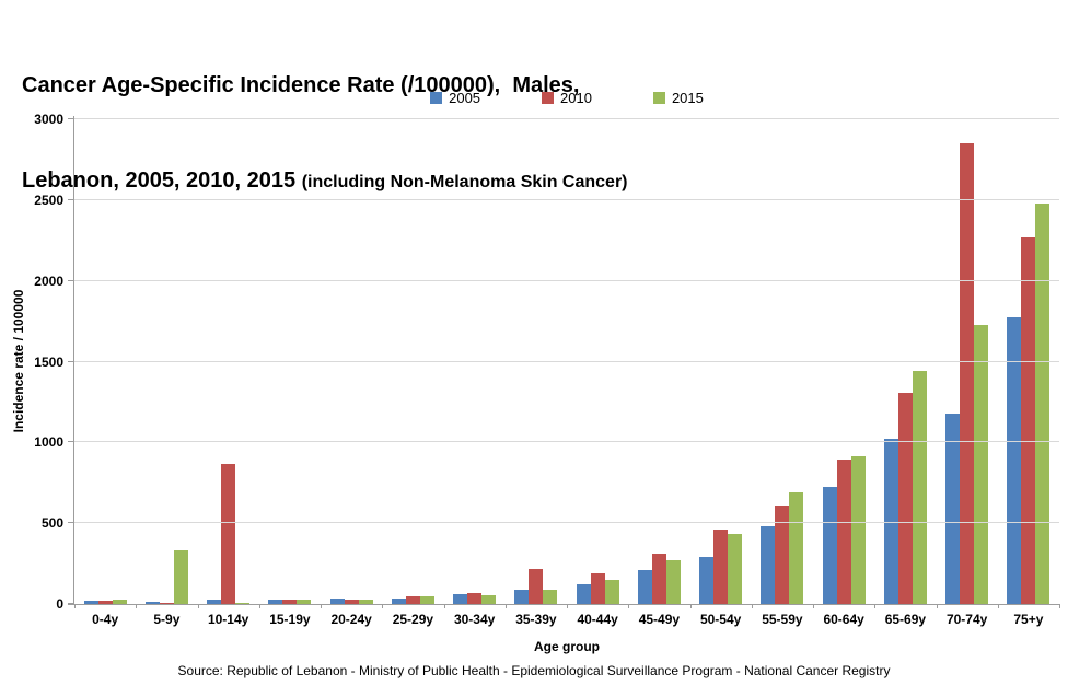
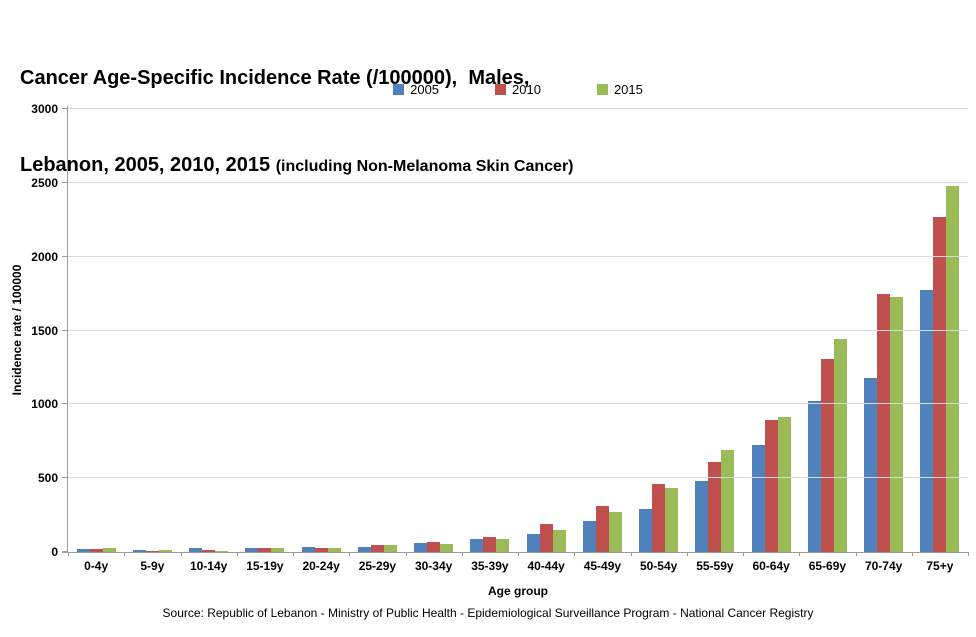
2015/5-9y: 330 -> 20
2010/10-14y: 870 -> 10
2010/35-39y: 220 -> 100
2010/70-74y: 2850 -> 1750
